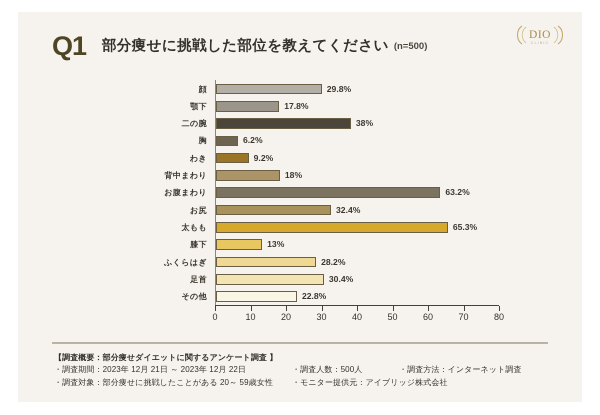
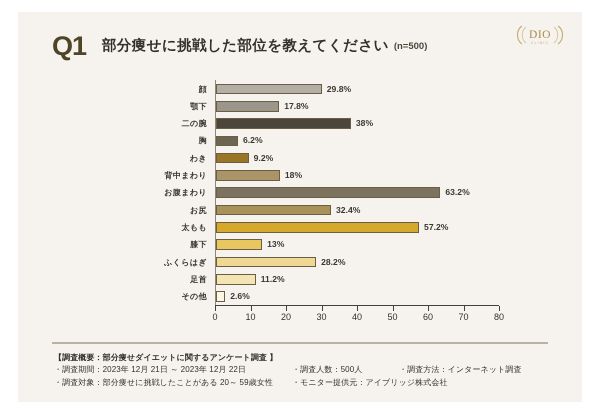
太もも: 65.3% -> 57.2%
足首: 30.4% -> 11.2%
その他: 22.8% -> 2.6%
